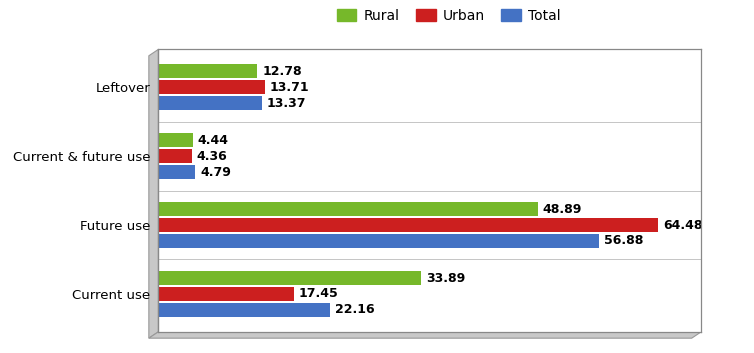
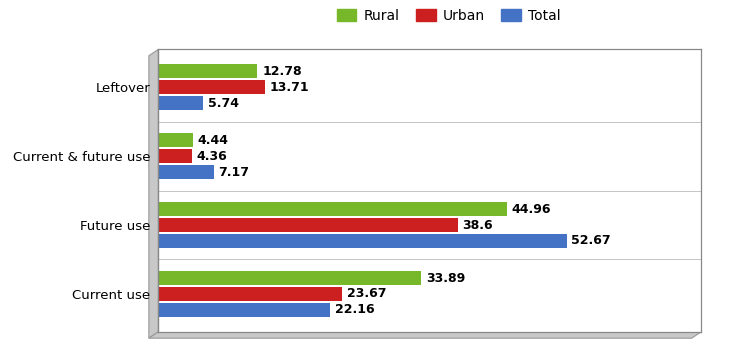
Total/Leftover: 13.37 -> 5.74
Total/Current & future use: 4.79 -> 7.17
Rural/Future use: 48.89 -> 44.96
Urban/Future use: 64.48 -> 38.6
Total/Future use: 56.88 -> 52.67
Urban/Current use: 17.45 -> 23.67
